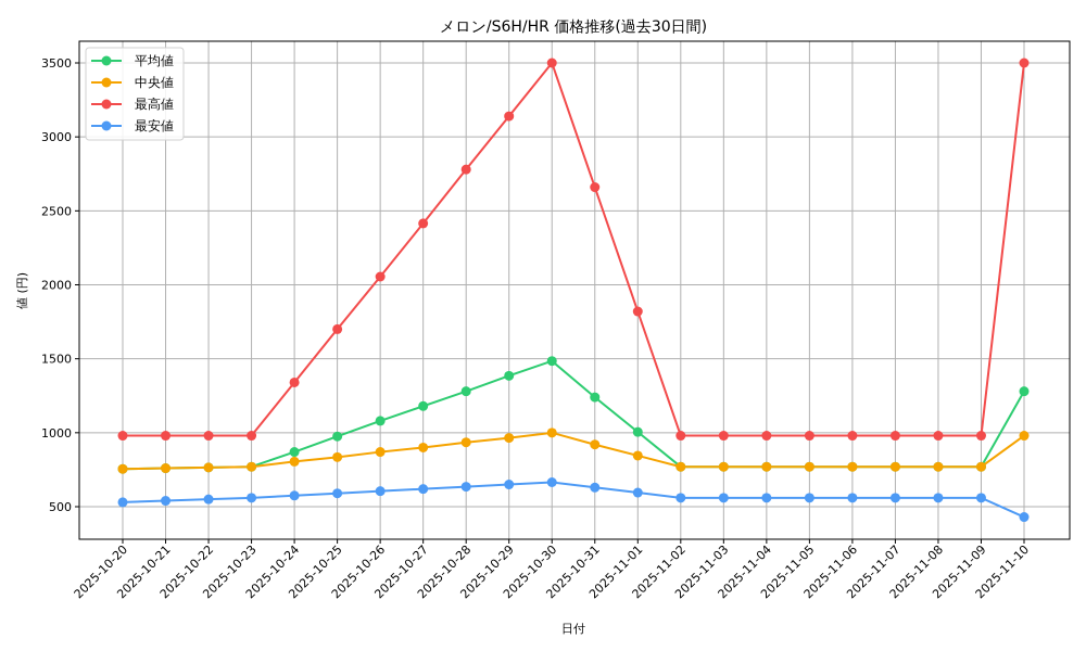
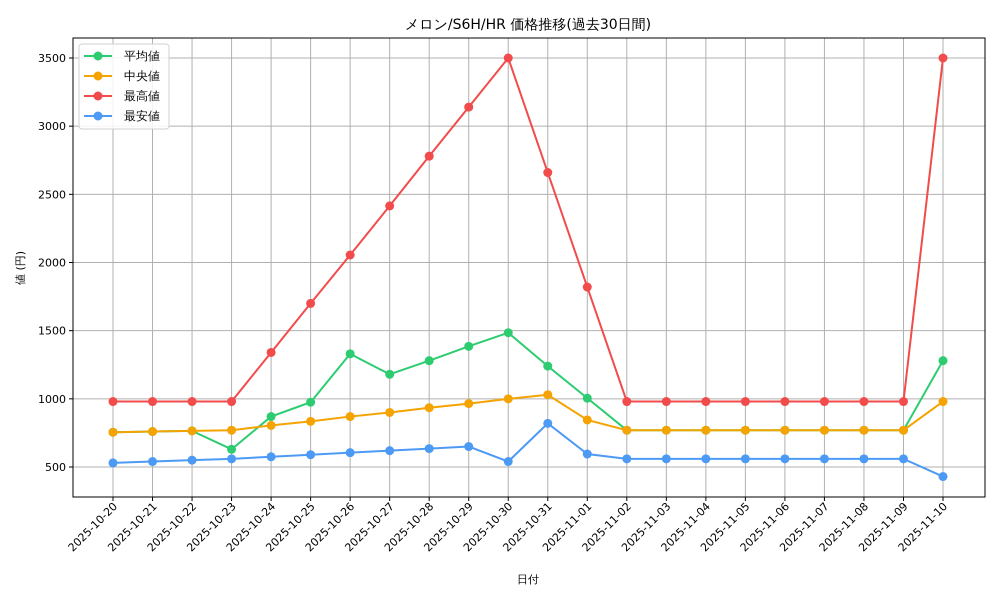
平均値/2025-10-23: 770 -> 630
平均値/2025-10-26: 1080 -> 1330
最安値/2025-10-30: 660 -> 540
中央値/2025-10-31: 920 -> 1030
最安値/2025-10-31: 630 -> 820
